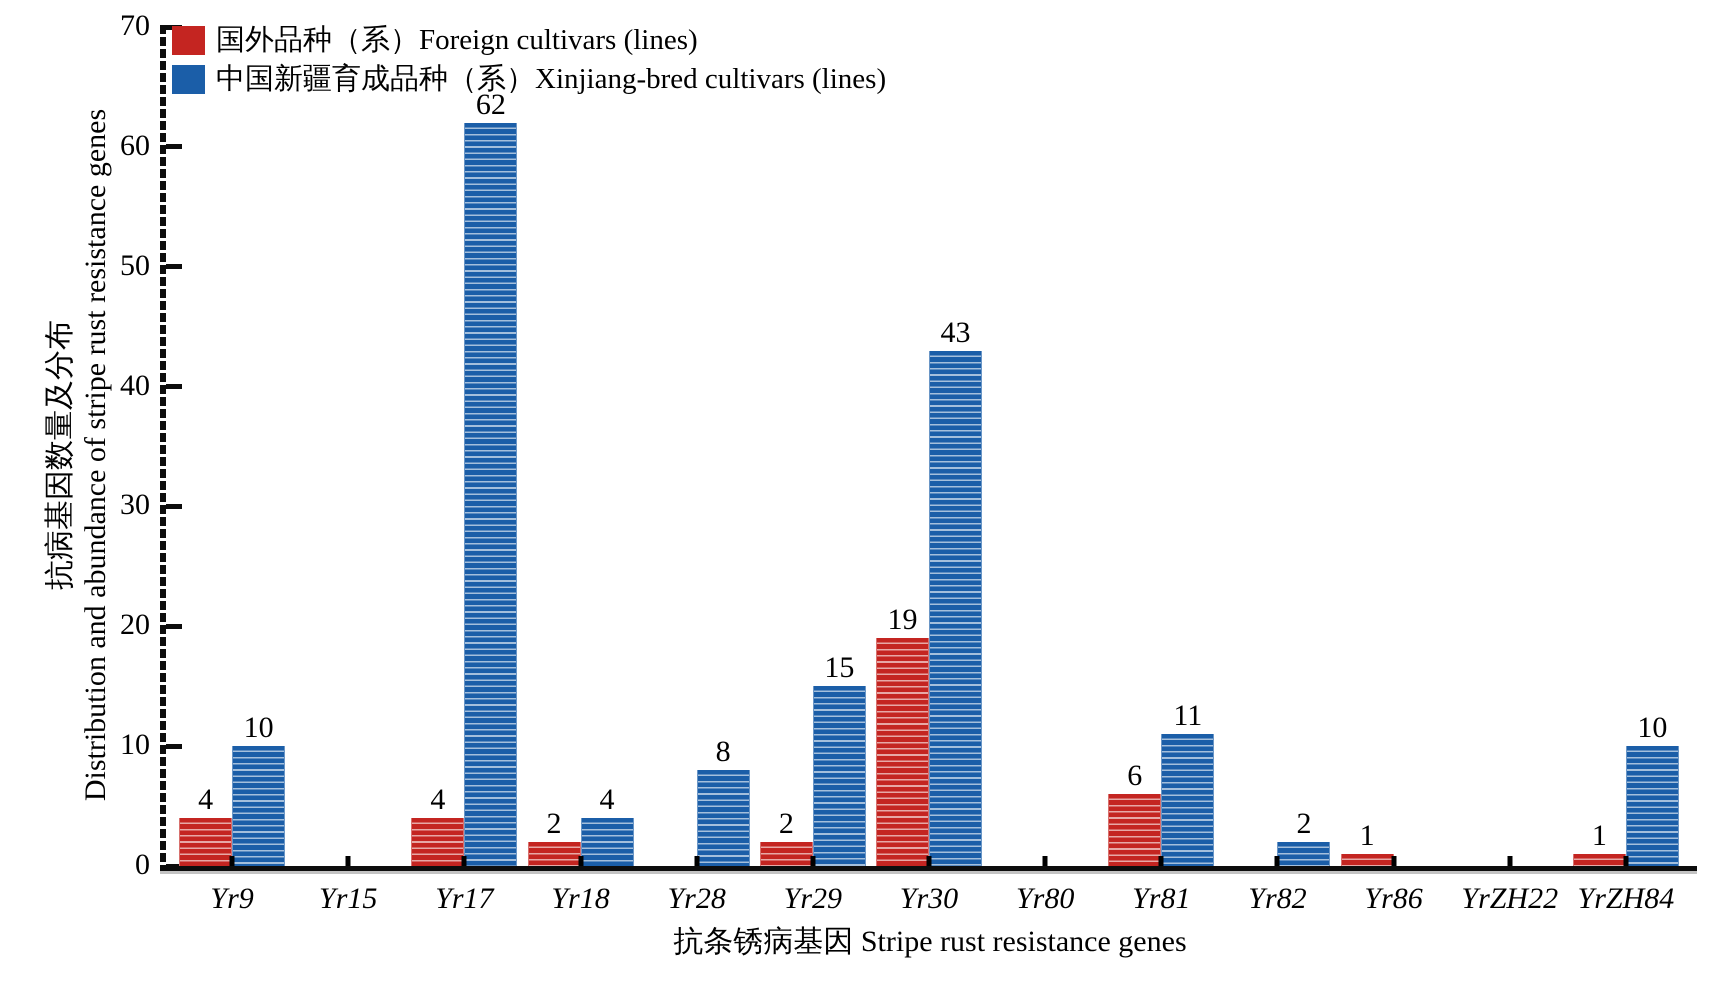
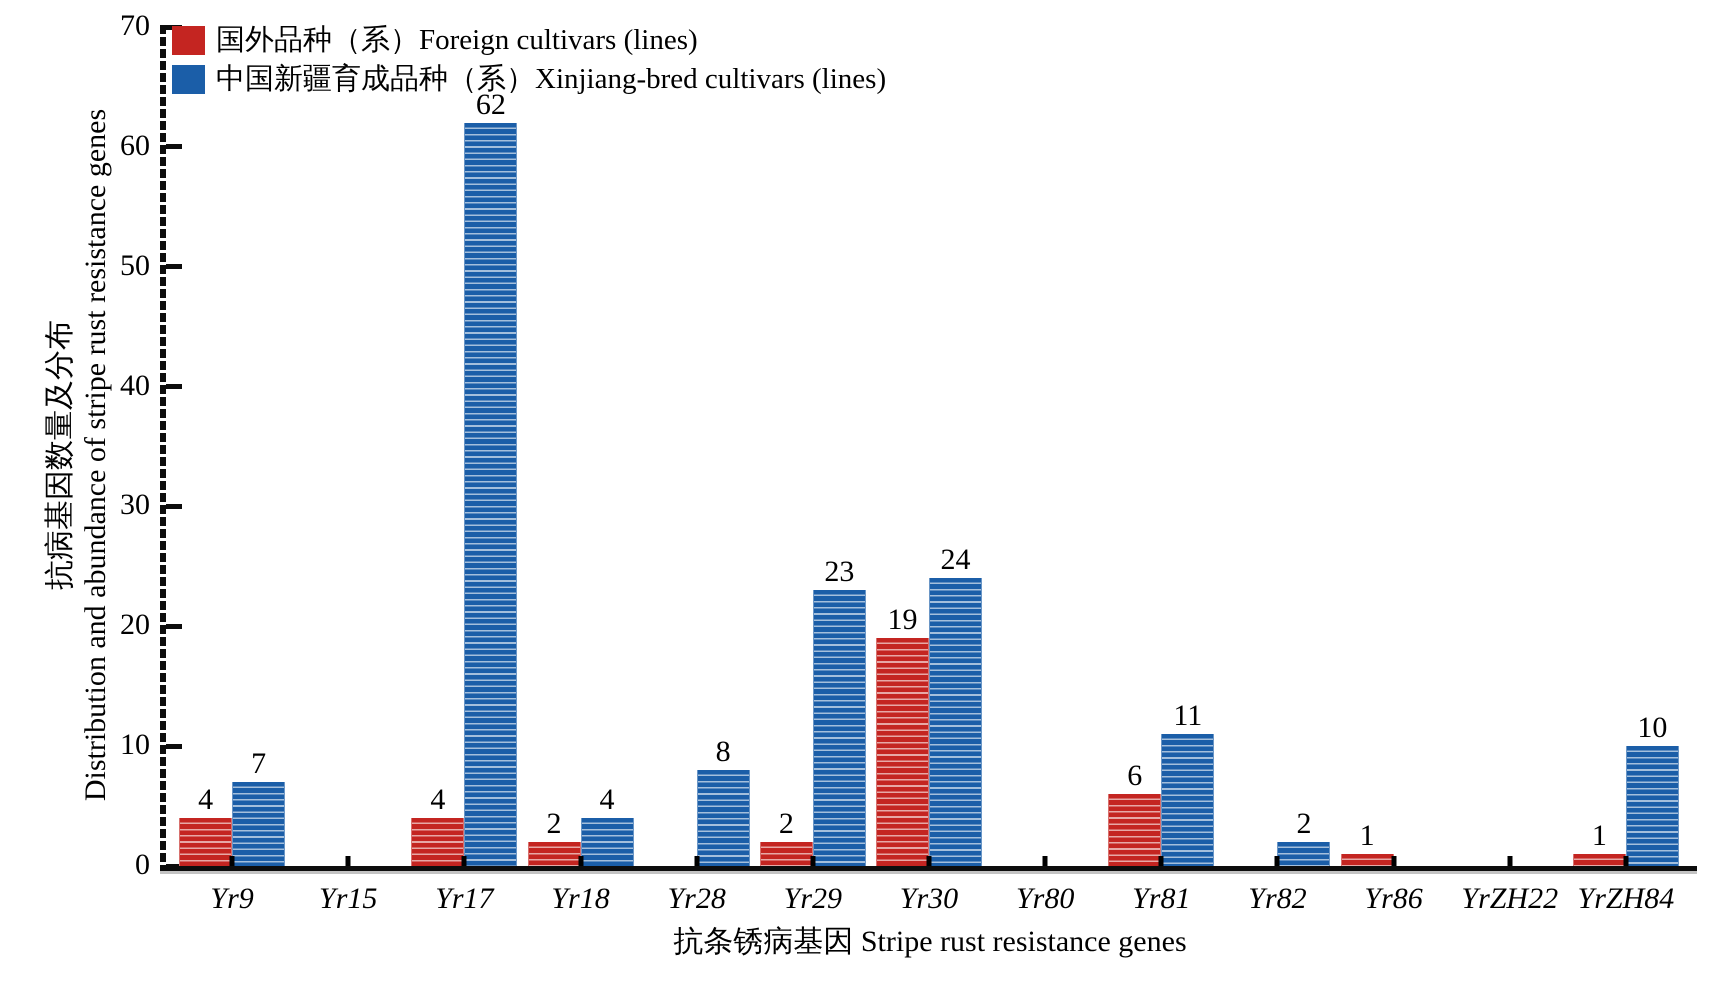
中国新疆育成品种（系）Xinjiang-bred cultivars (lines)/Yr9: 10 -> 7
中国新疆育成品种（系）Xinjiang-bred cultivars (lines)/Yr29: 15 -> 23
中国新疆育成品种（系）Xinjiang-bred cultivars (lines)/Yr30: 43 -> 24
